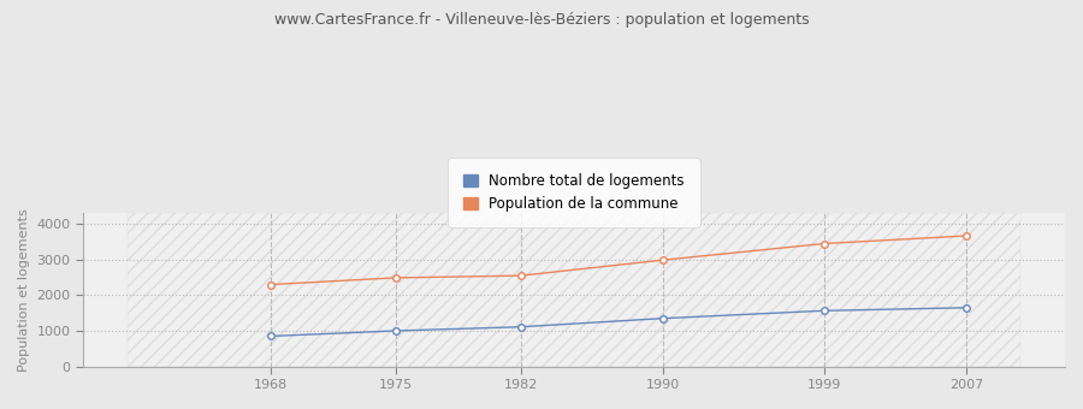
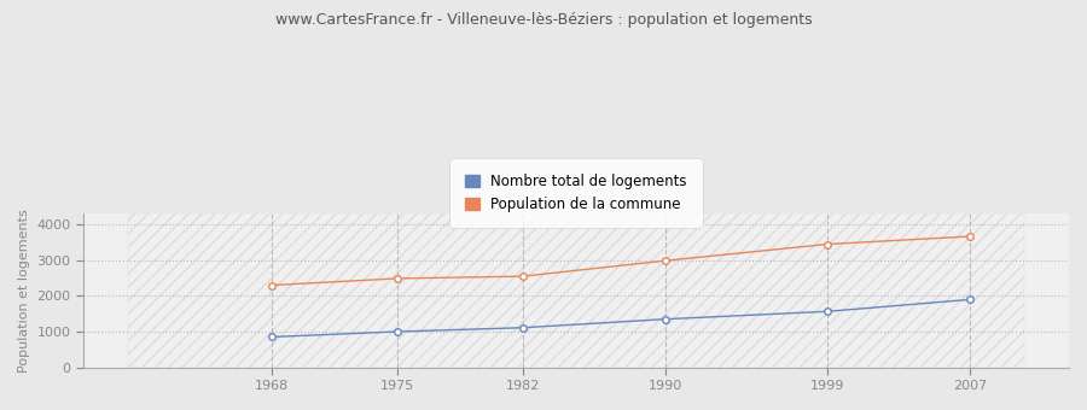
Nombre total de logements/2007: 1650 -> 1900
